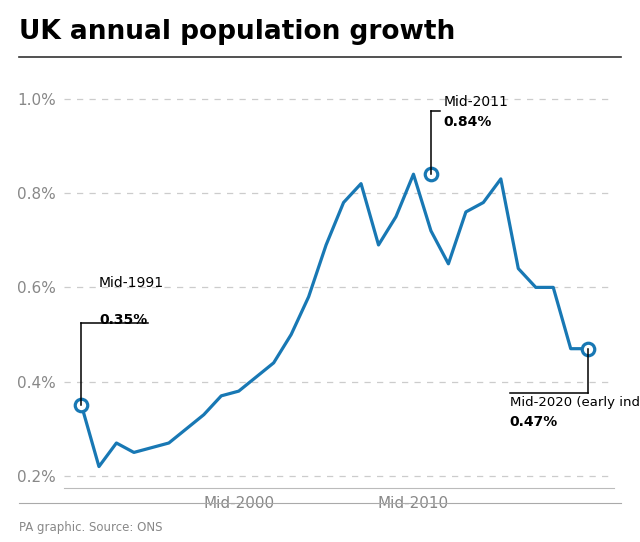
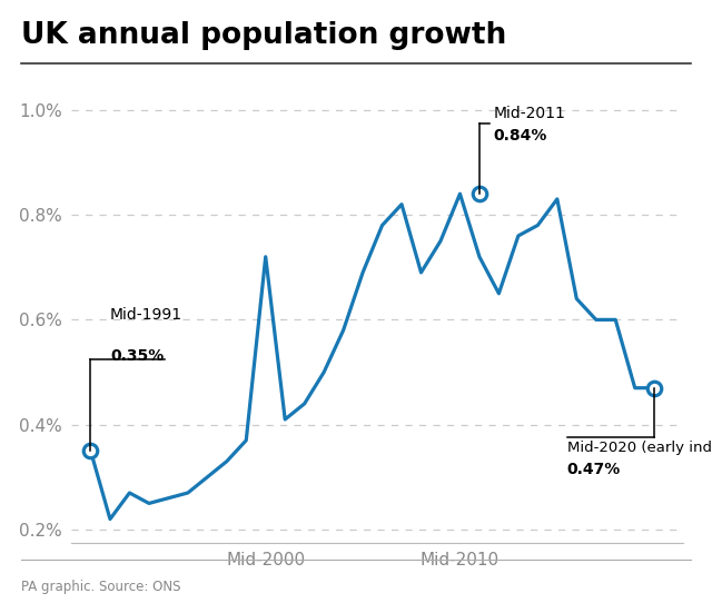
Mid-2000: 0.38% -> 0.72%
